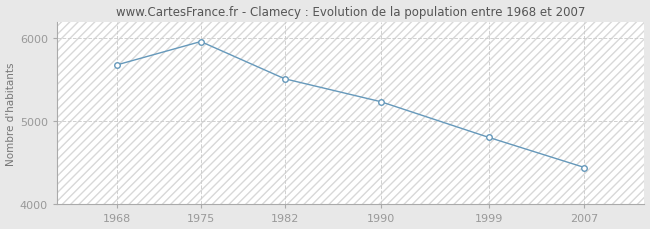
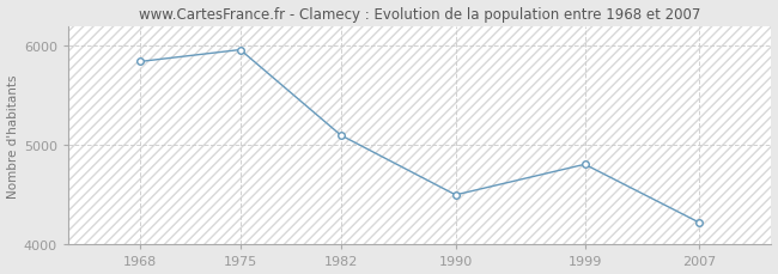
1968: 5680 -> 5840
1982: 5510 -> 5100
1990: 5240 -> 4500
2007: 4440 -> 4220
